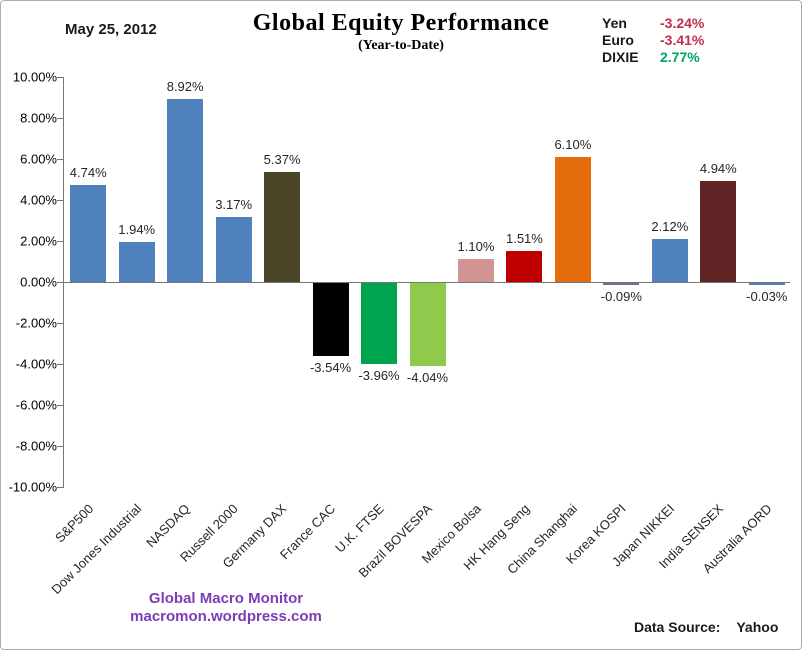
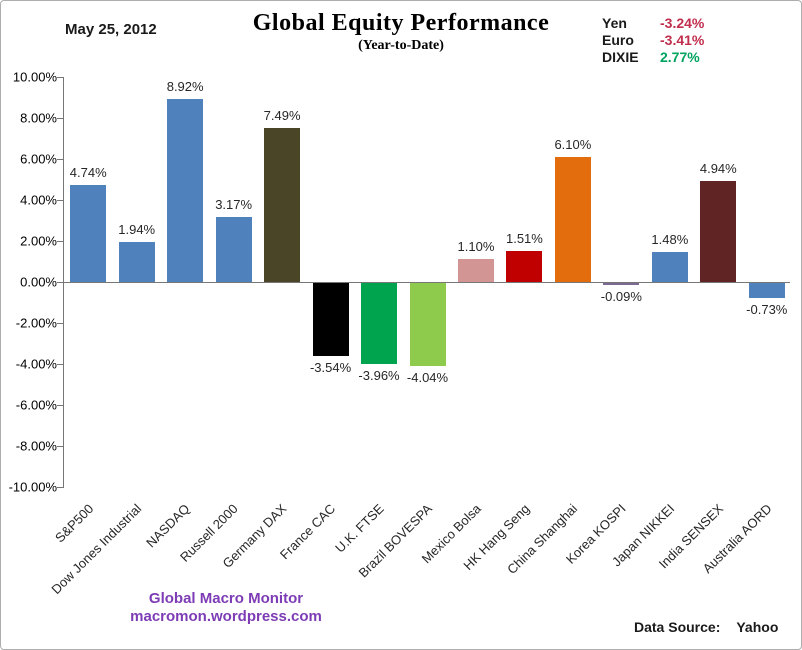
Germany DAX: 5.37% -> 7.49%
Japan NIKKEI: 2.12% -> 1.48%
Australia AORD: -0.03% -> -0.73%
